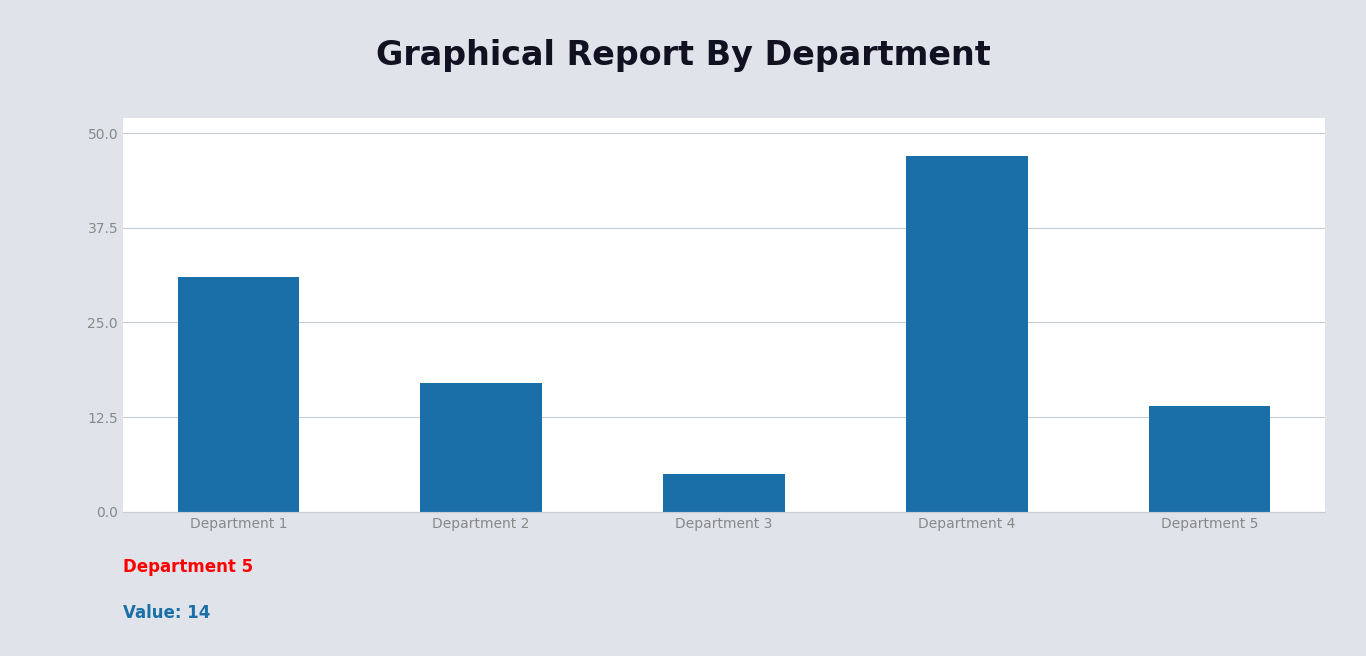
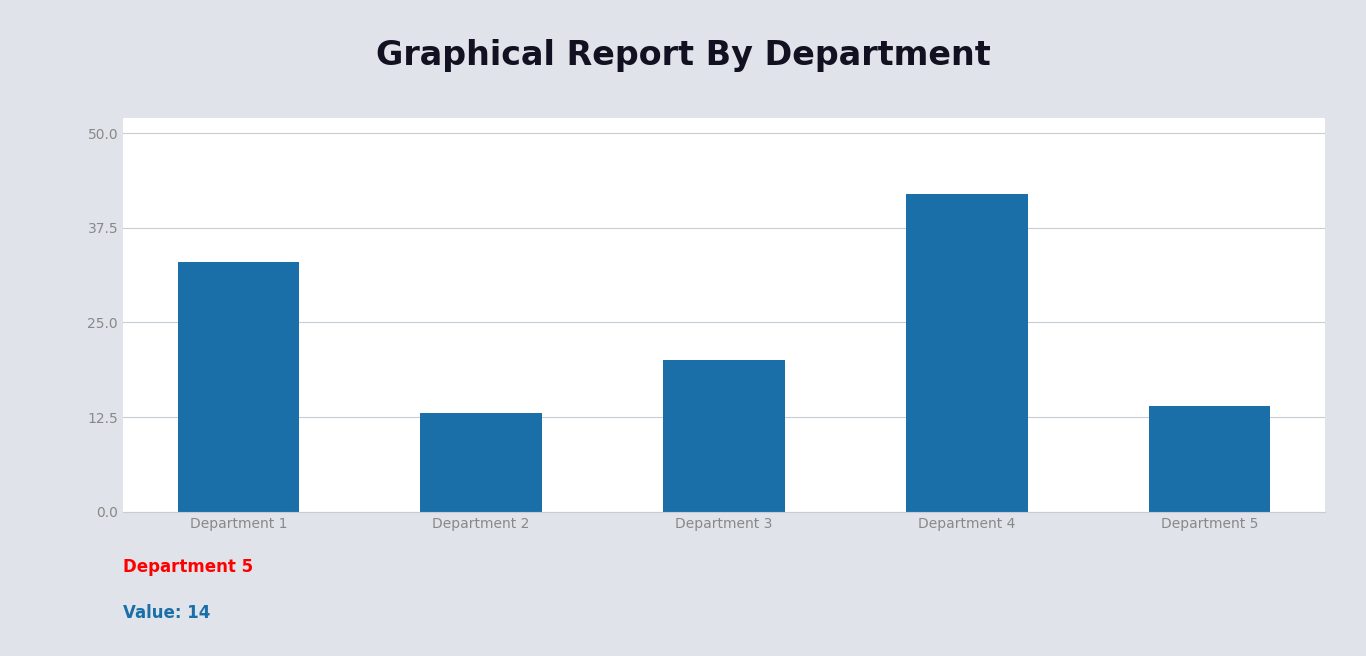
Department 1: 31 -> 33
Department 2: 17 -> 13
Department 3: 5 -> 20
Department 4: 47 -> 42
